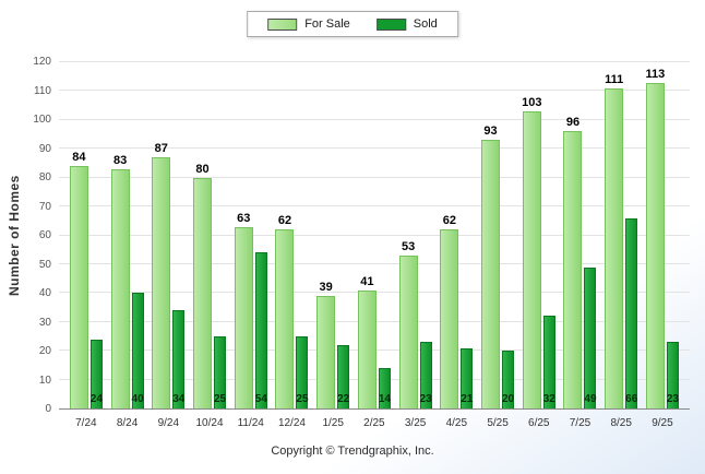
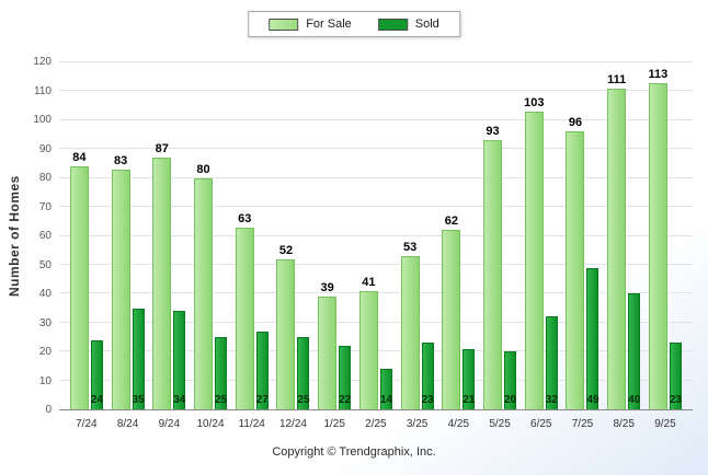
Sold/8/24: 40 -> 35
Sold/11/24: 54 -> 27
For Sale/12/24: 62 -> 52
Sold/8/25: 66 -> 40
